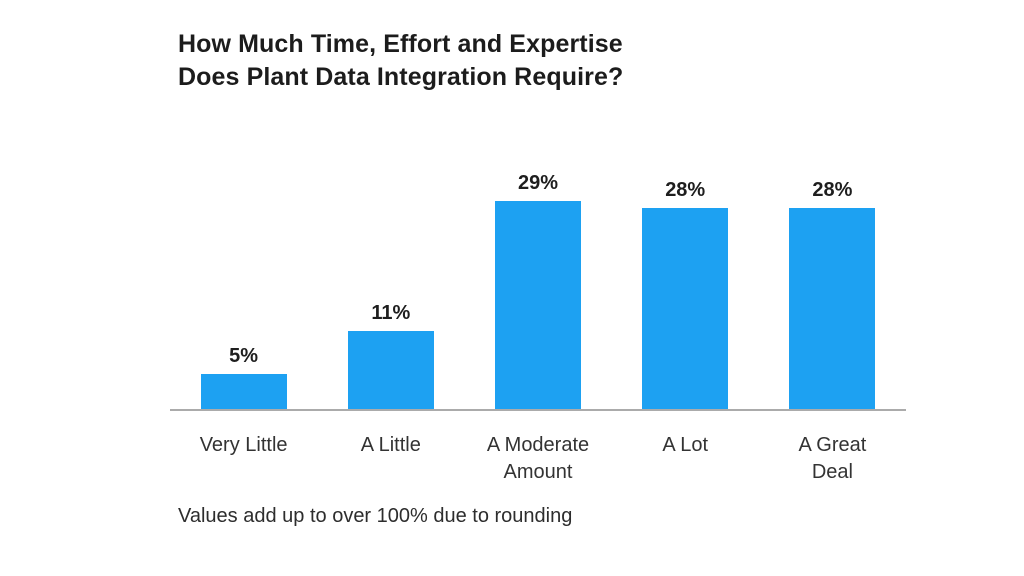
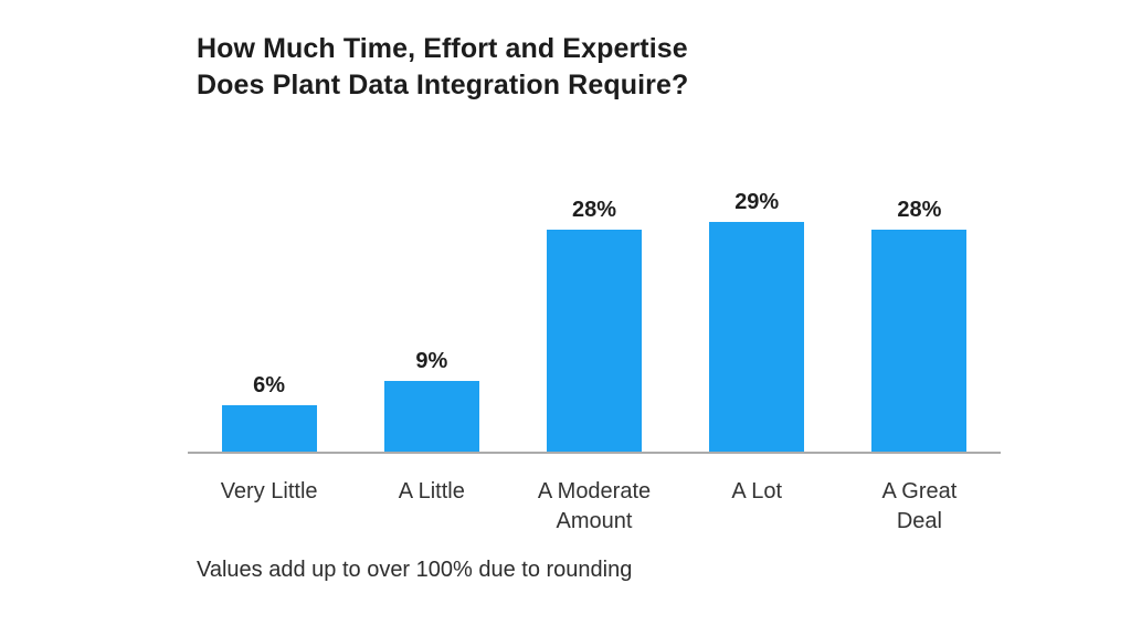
Very Little: 5% -> 6%
A Little: 11% -> 9%
A Moderate Amount: 29% -> 28%
A Lot: 28% -> 29%
